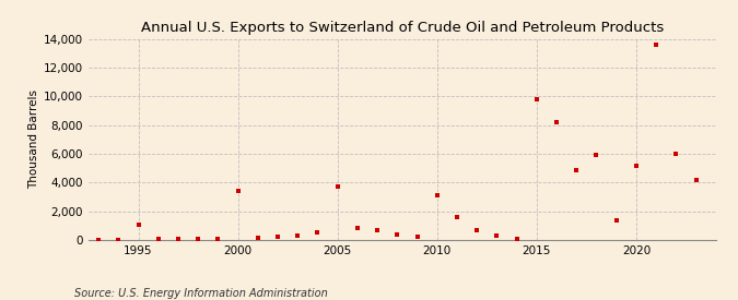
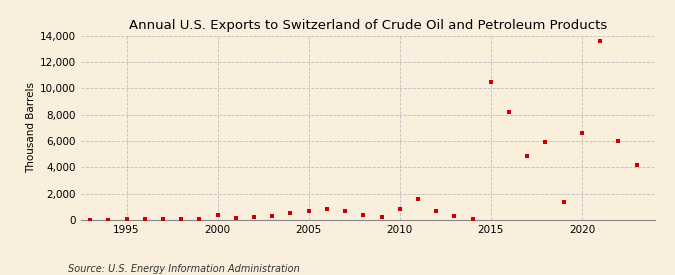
1995: 1,100 -> 100
2000: 3,400 -> 400
2005: 3,700 -> 700
2010: 3,100 -> 800
2015: 9,800 -> 10,500
2020: 5,200 -> 6,600
